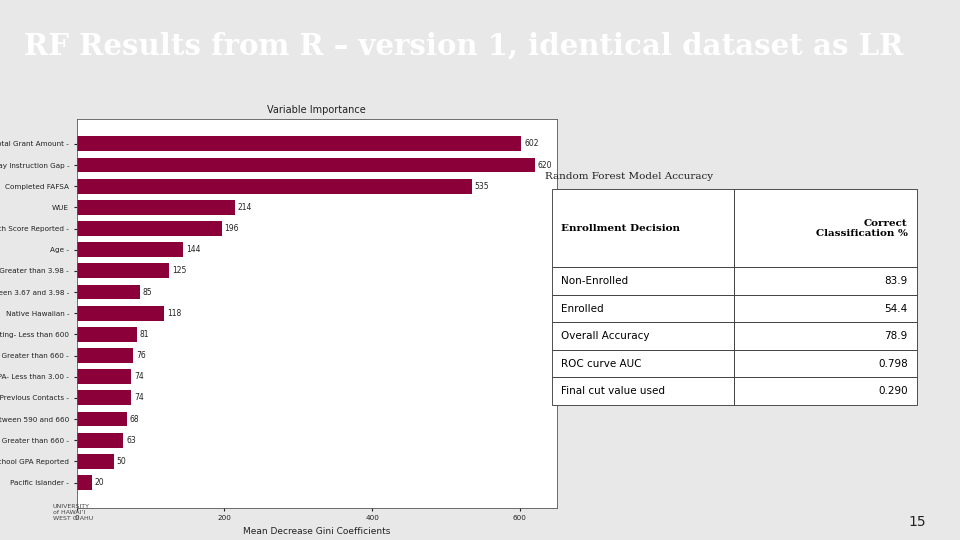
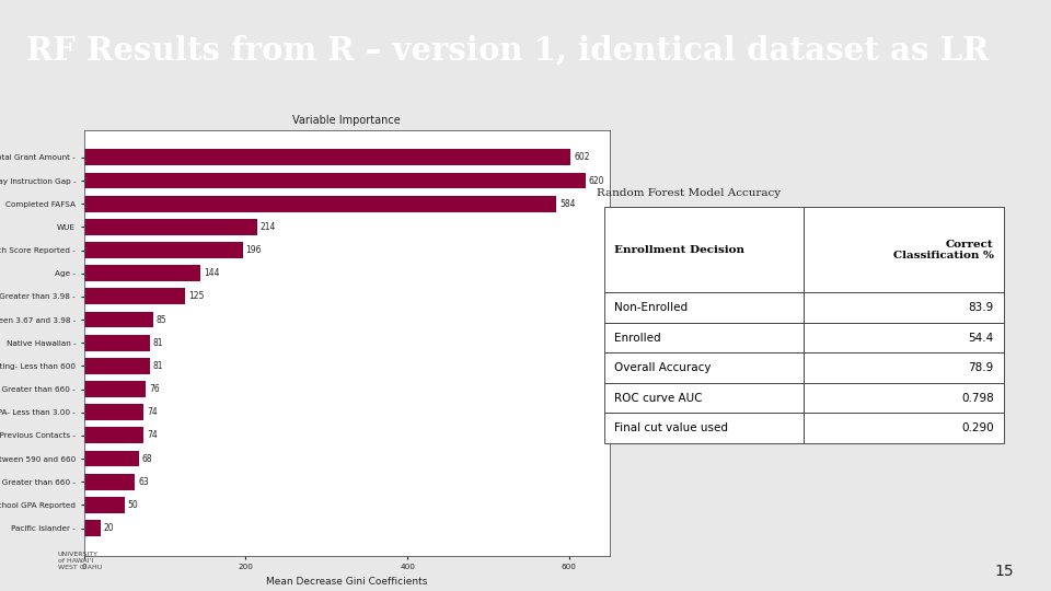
Completed FAFSA: 535 -> 584
Native Hawaiian -: 118 -> 81
